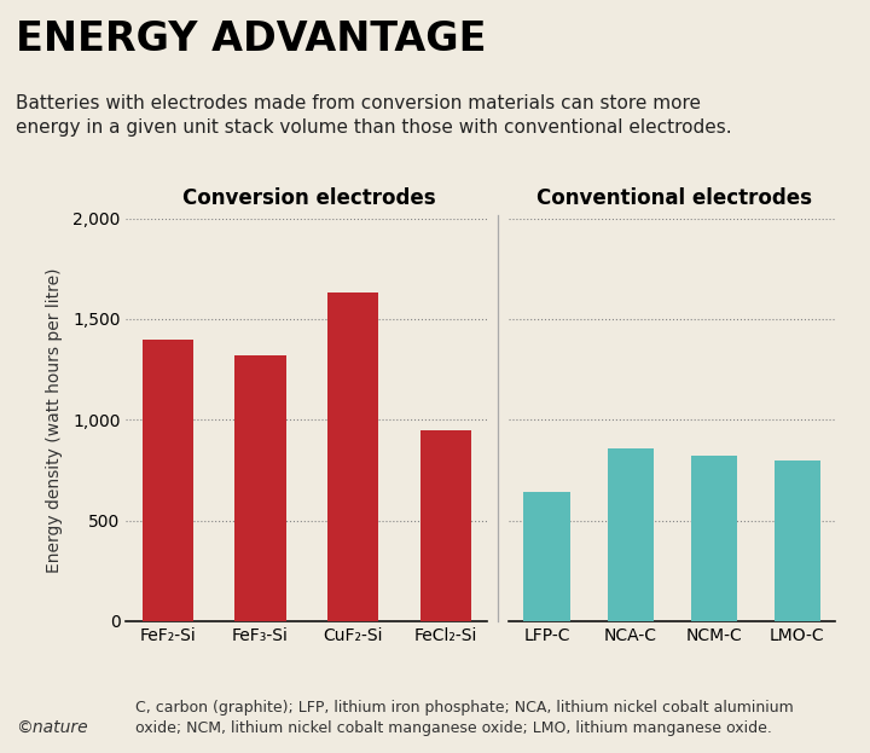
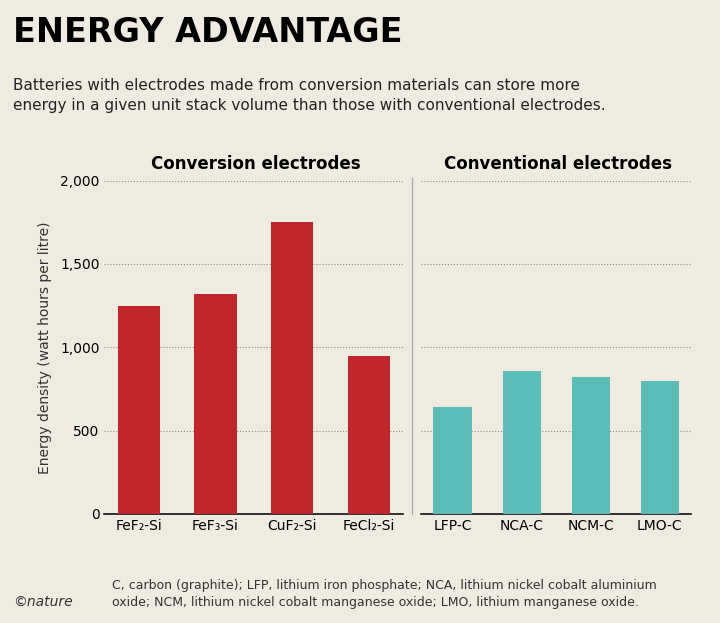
FeF₂-Si: 1,400 -> 1,250
CuF₂-Si: 1,630 -> 1,750
